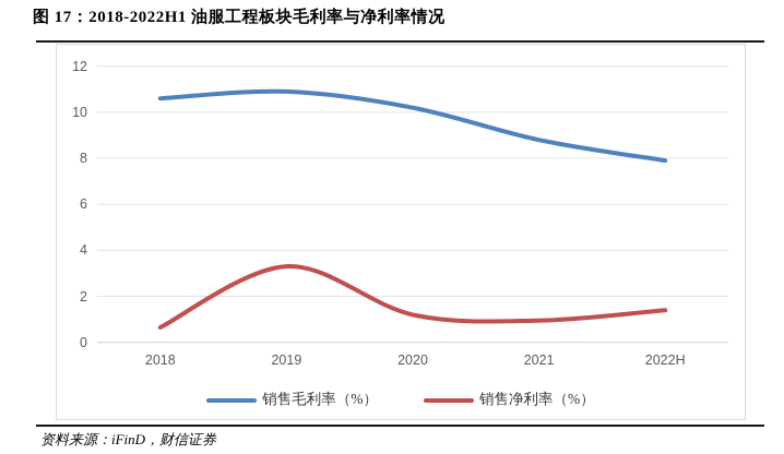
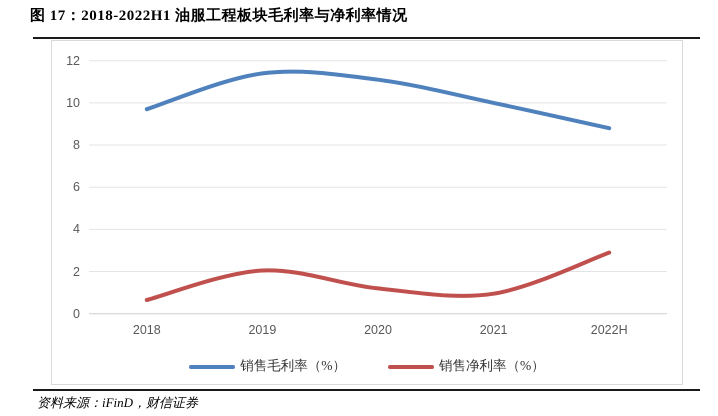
销售毛利率（%）/2018: 10.6 -> 9.7
销售毛利率（%）/2019: 10.9 -> 11.4
销售净利率（%）/2019: 3.3 -> 2.0
销售毛利率（%）/2020: 10.2 -> 11.1
销售毛利率（%）/2021: 8.8 -> 10.0
销售毛利率（%）/2022H: 7.9 -> 8.8
销售净利率（%）/2022H: 1.4 -> 2.9
